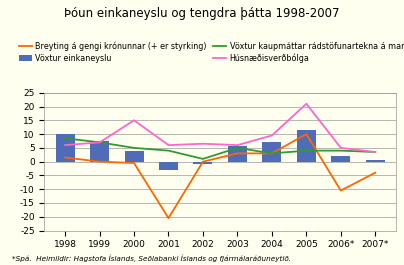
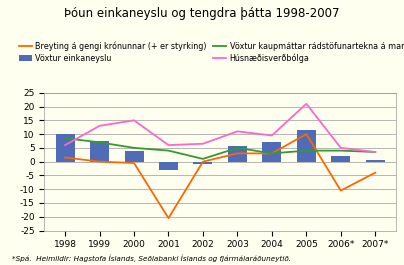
Húsnæðisverðbólga/1999: 7.0 -> 13.0
Húsnæðisverðbólga/2003: 6.0 -> 11.0
